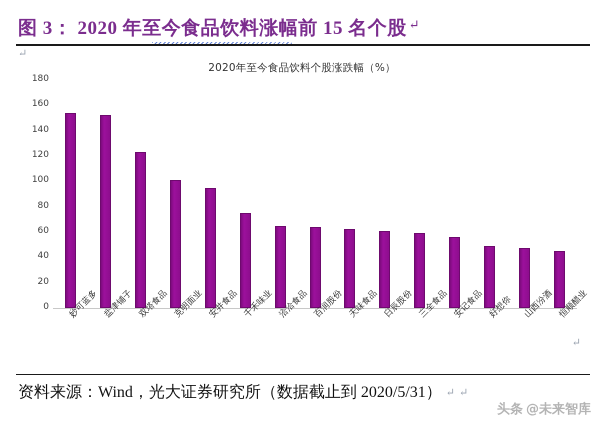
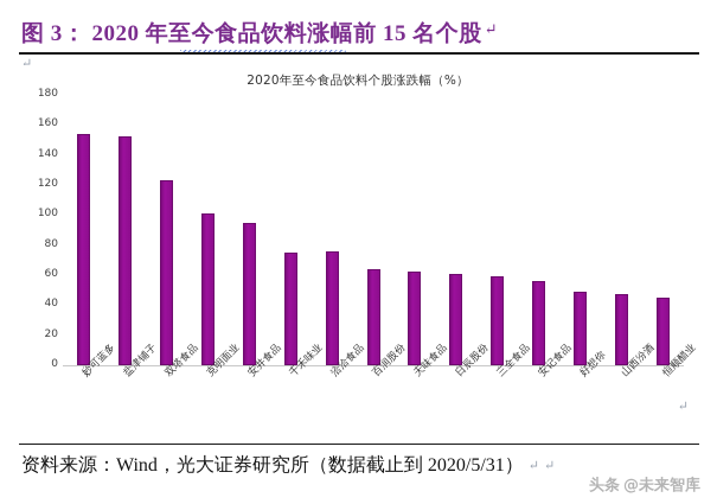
洽洽食品: 65 -> 76
